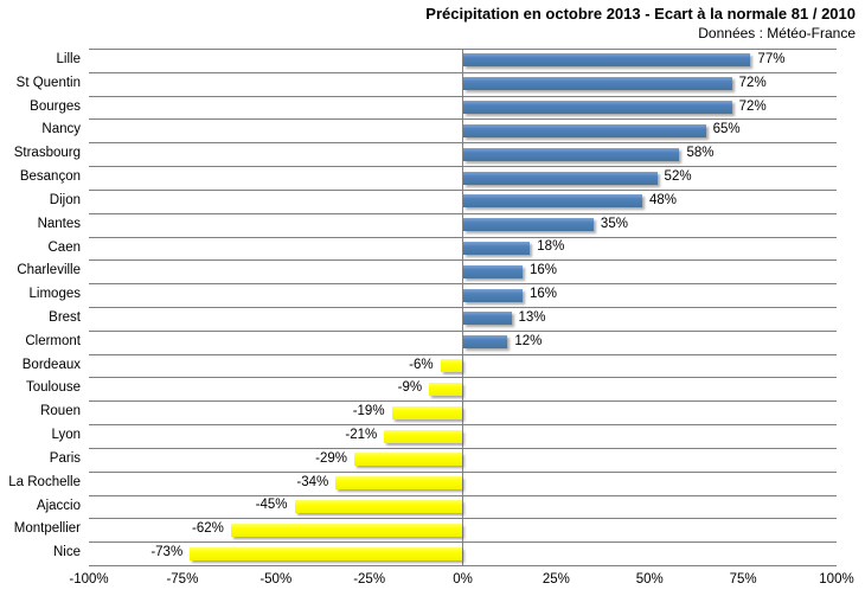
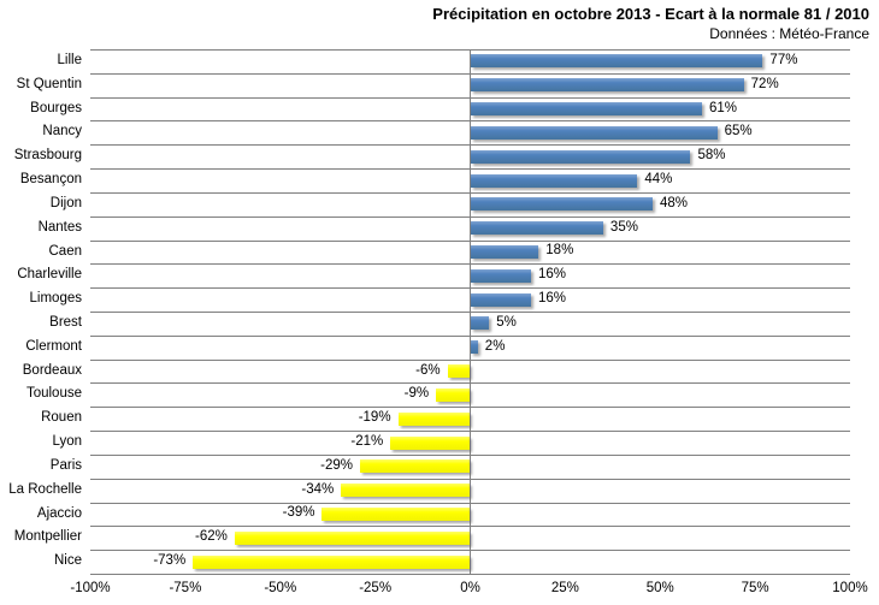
Bourges: 72% -> 61%
Besançon: 52% -> 44%
Brest: 13% -> 5%
Clermont: 12% -> 2%
Ajaccio: -45% -> -39%
